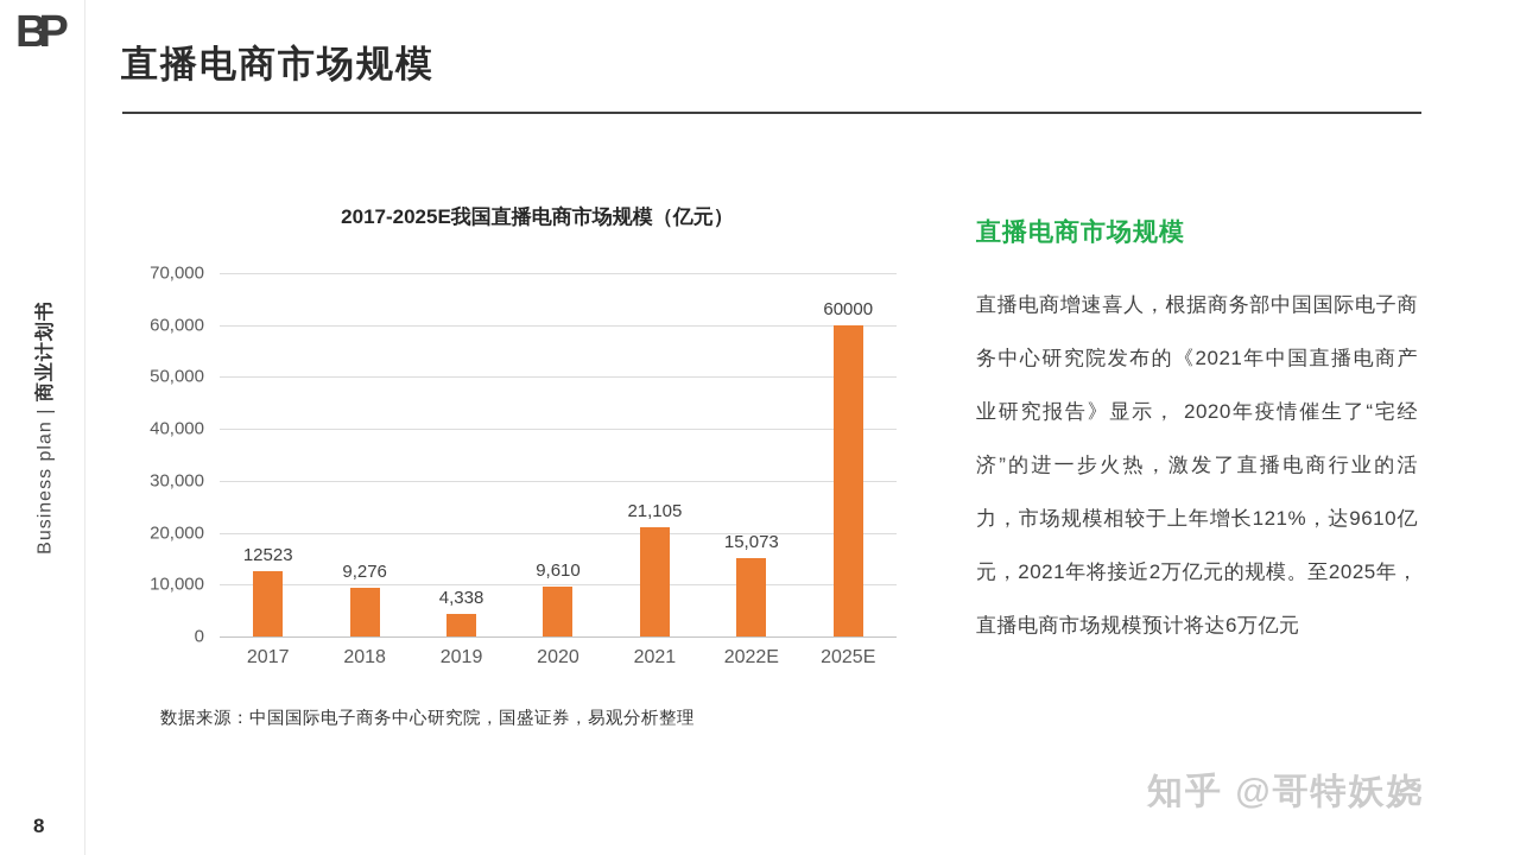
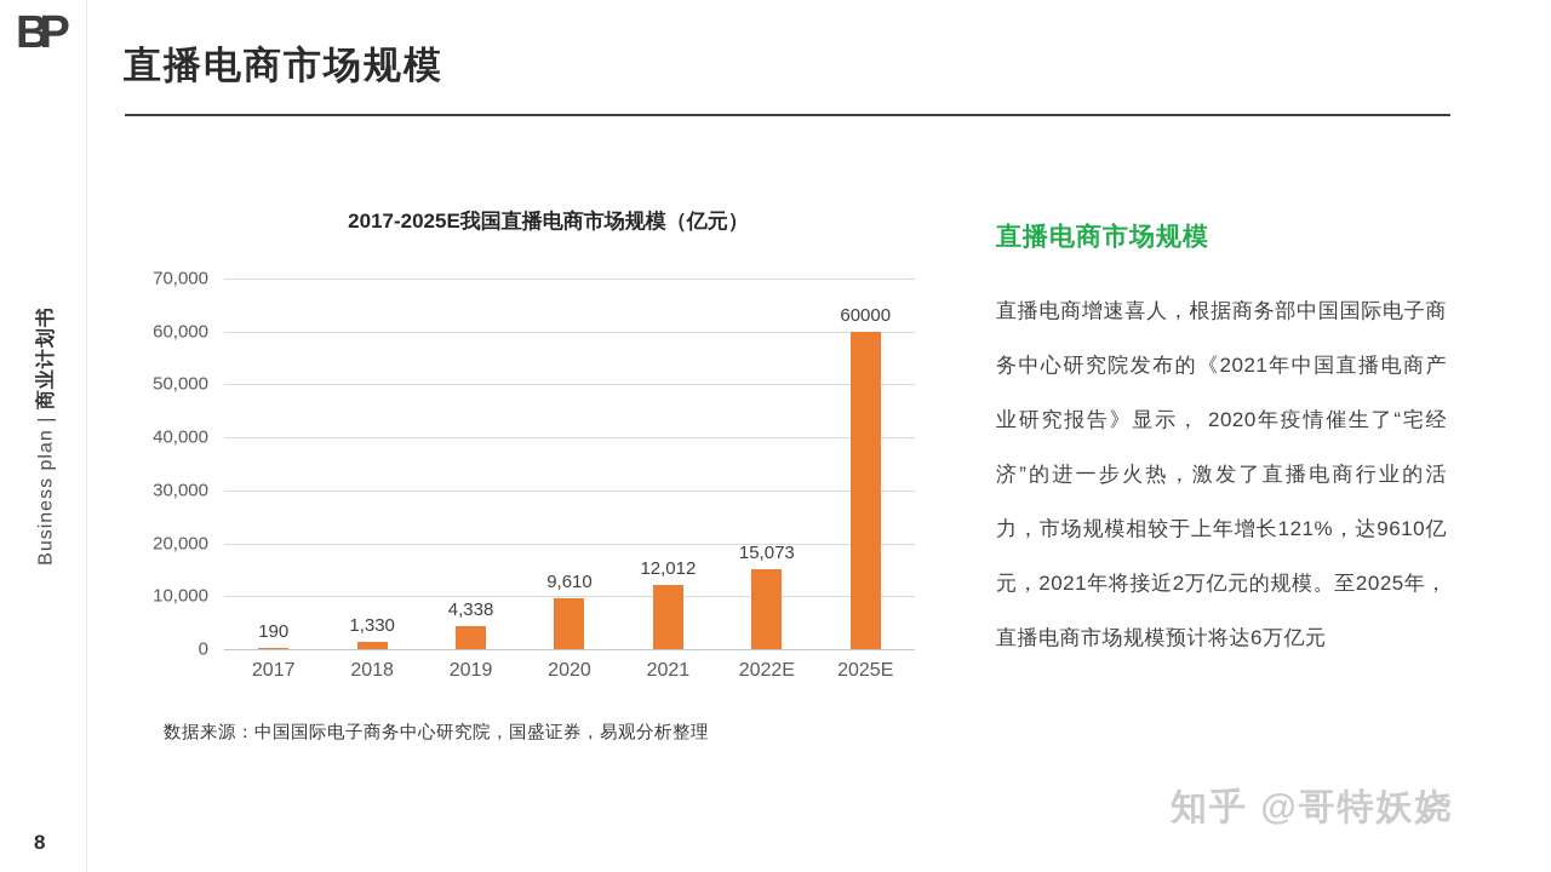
2017: 12523 -> 190
2018: 9,276 -> 1,330
2021: 21,105 -> 12,012
